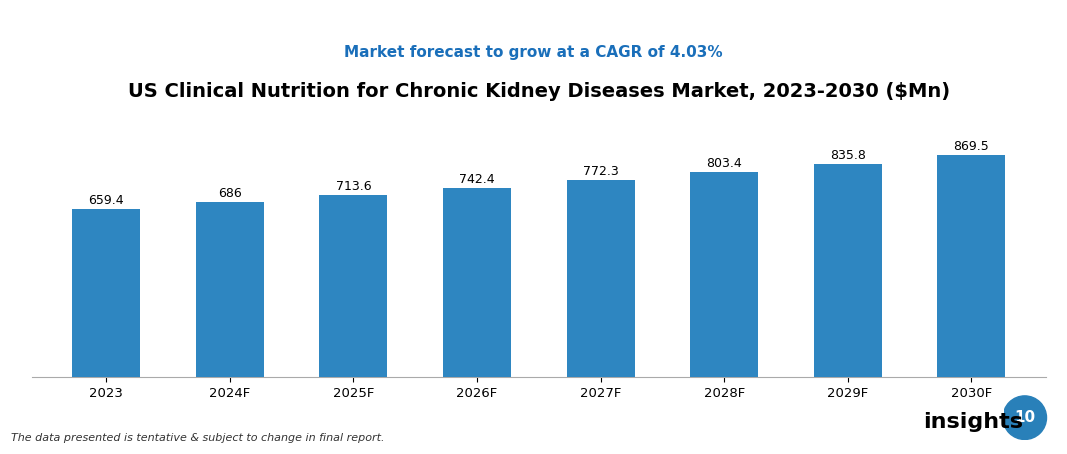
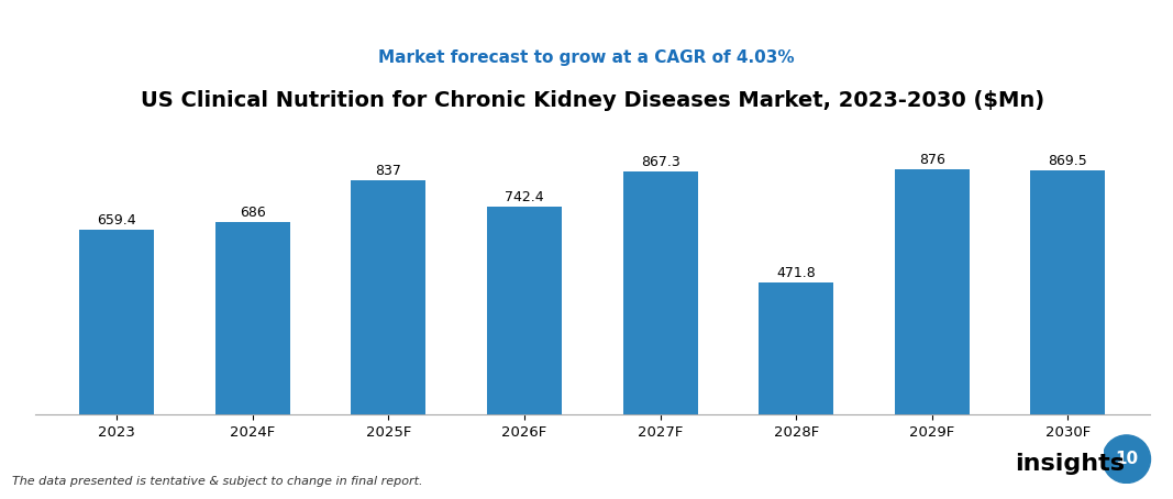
2025F: 713.6 -> 837
2027F: 772.3 -> 867.3
2028F: 803.4 -> 471.8
2029F: 835.8 -> 876
